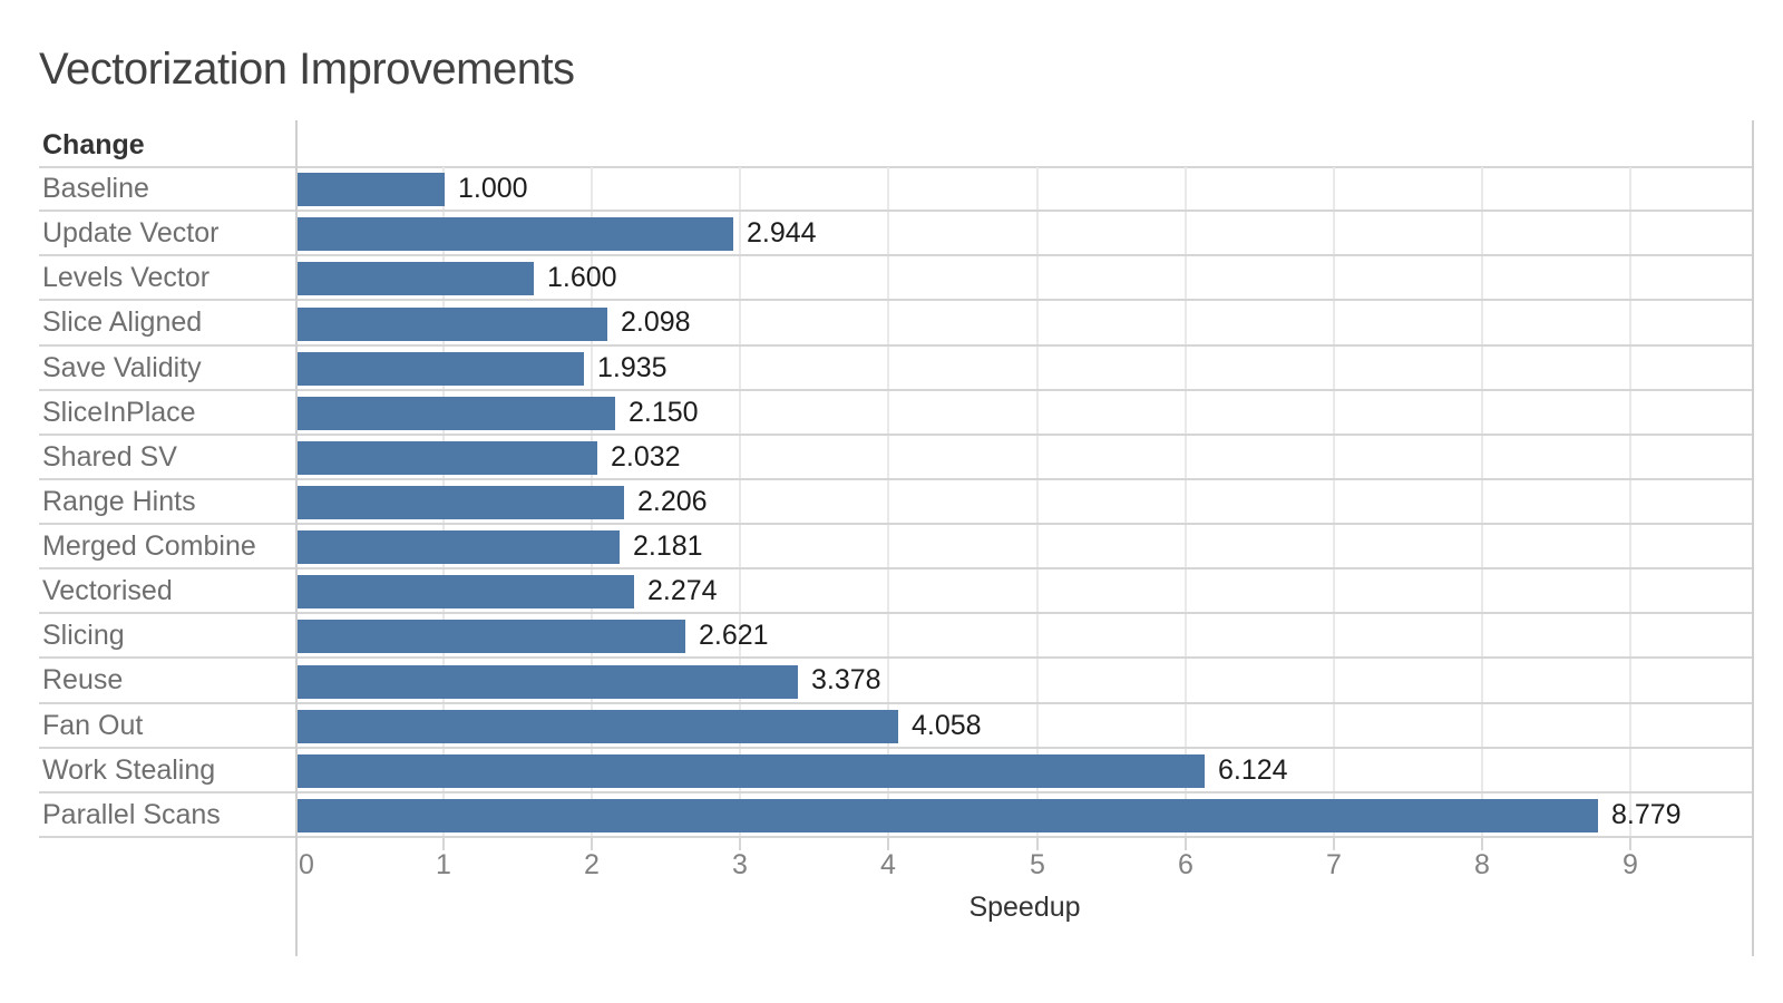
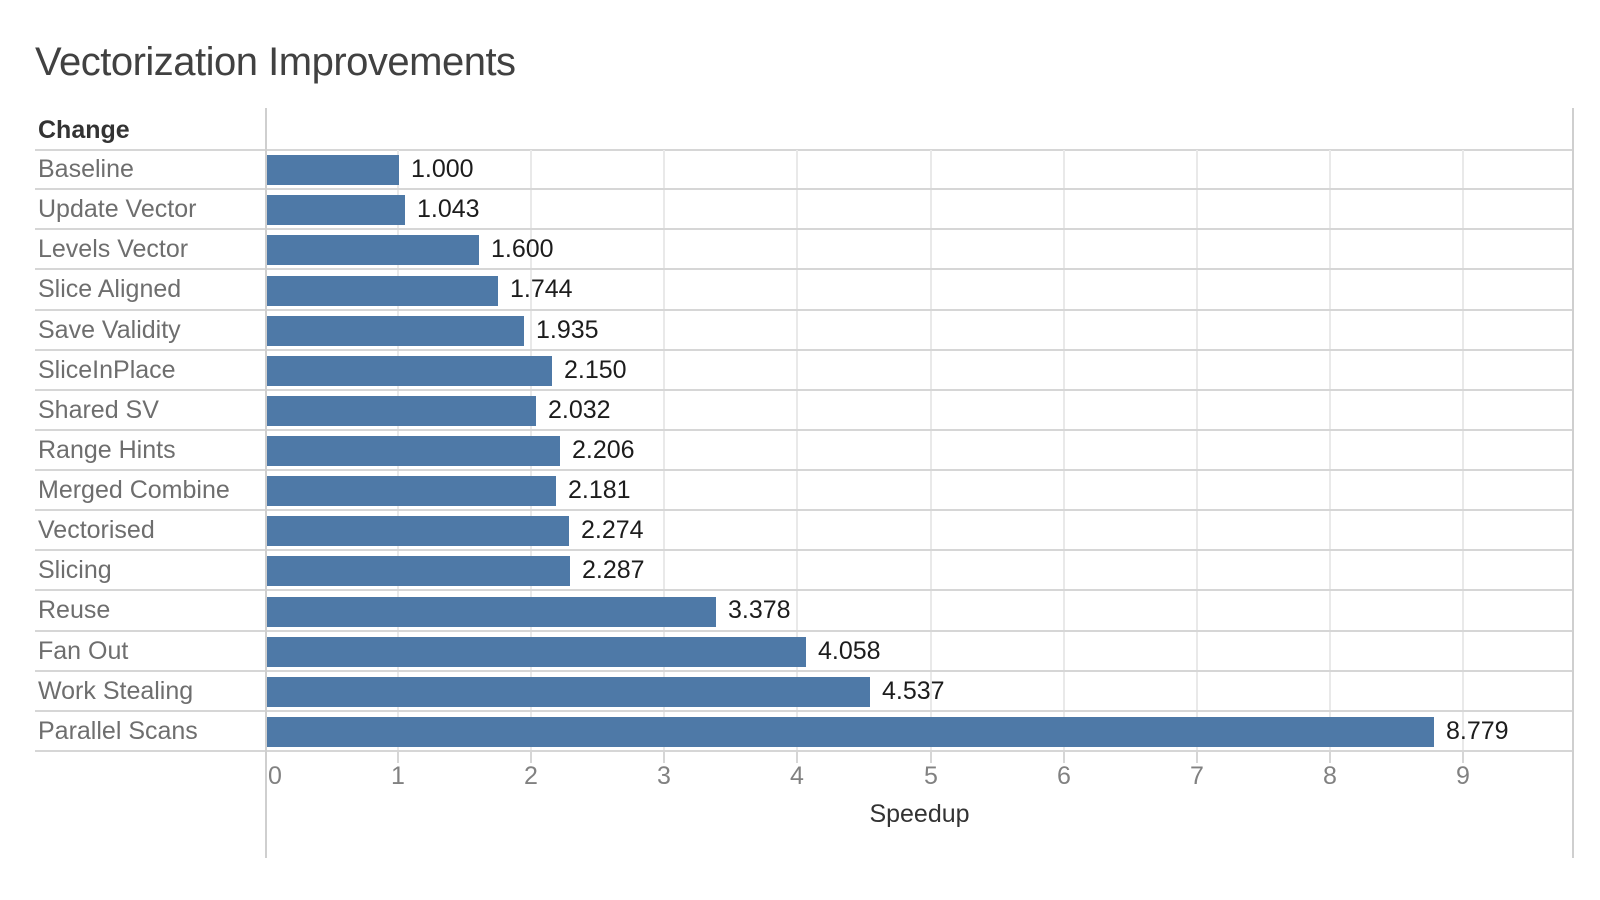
Update Vector: 2.944 -> 1.043
Slice Aligned: 2.098 -> 1.744
Slicing: 2.621 -> 2.287
Work Stealing: 6.124 -> 4.537
